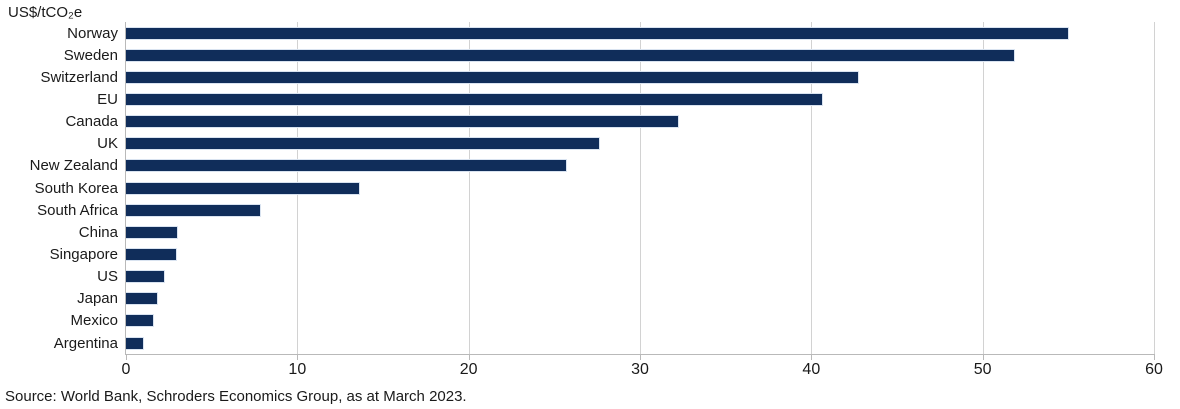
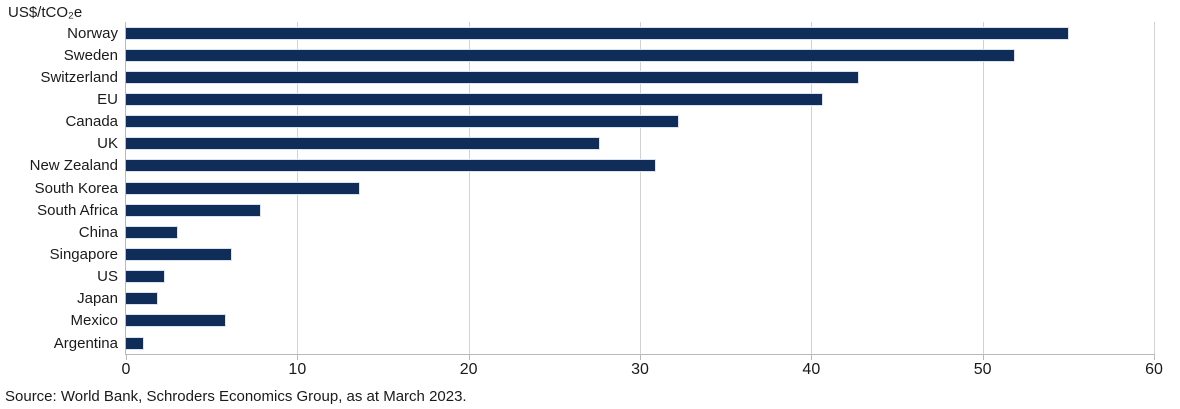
New Zealand: 25.7 -> 30.9
Singapore: 2.9 -> 6.1
Mexico: 1.6 -> 5.8
